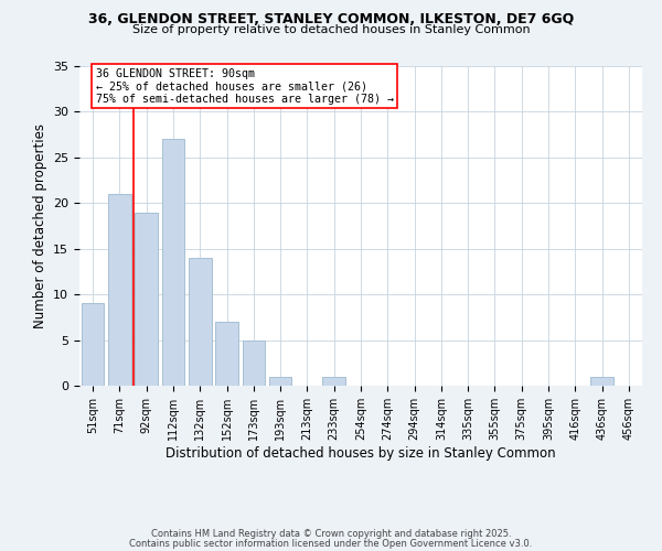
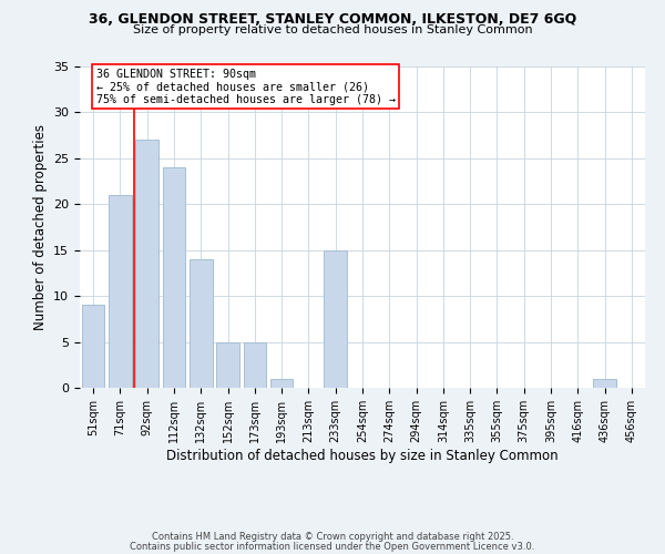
92sqm: 19 -> 27
112sqm: 27 -> 24
152sqm: 7 -> 5
233sqm: 1 -> 15
